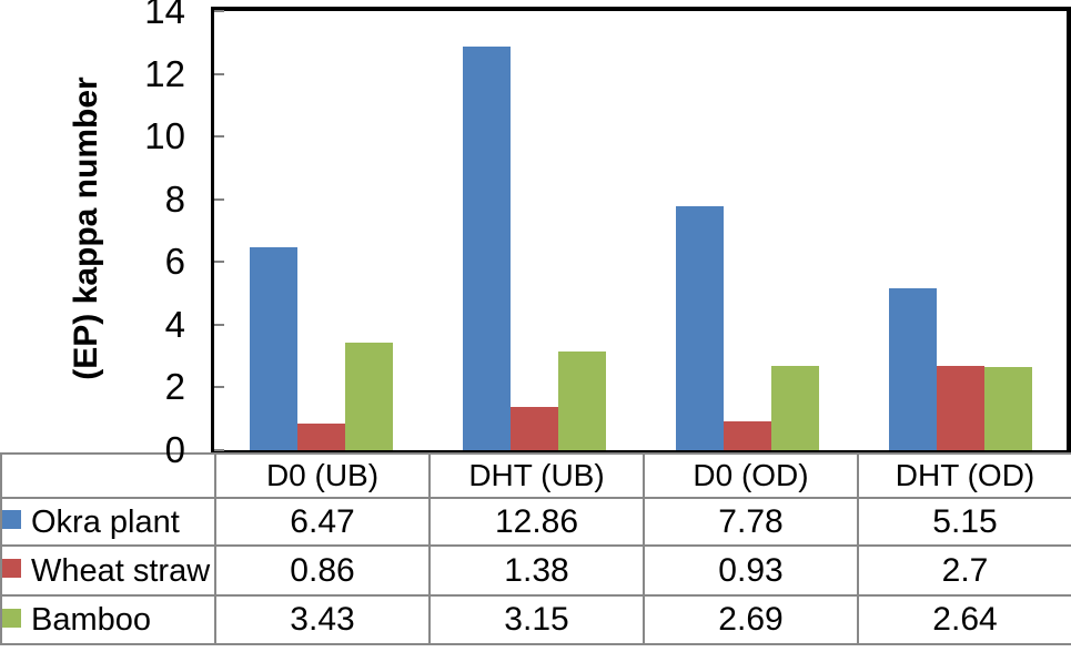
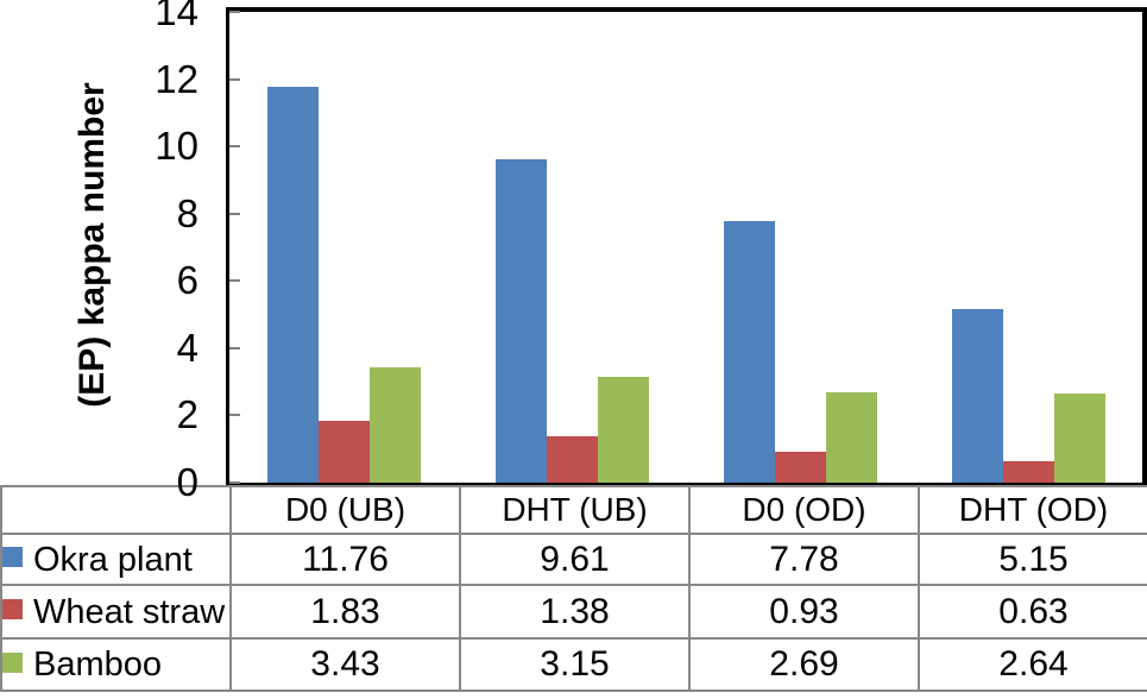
Okra plant/D0 (UB): 6.47 -> 11.76
Wheat straw/D0 (UB): 0.86 -> 1.83
Okra plant/DHT (UB): 12.86 -> 9.61
Wheat straw/DHT (OD): 2.7 -> 0.63
